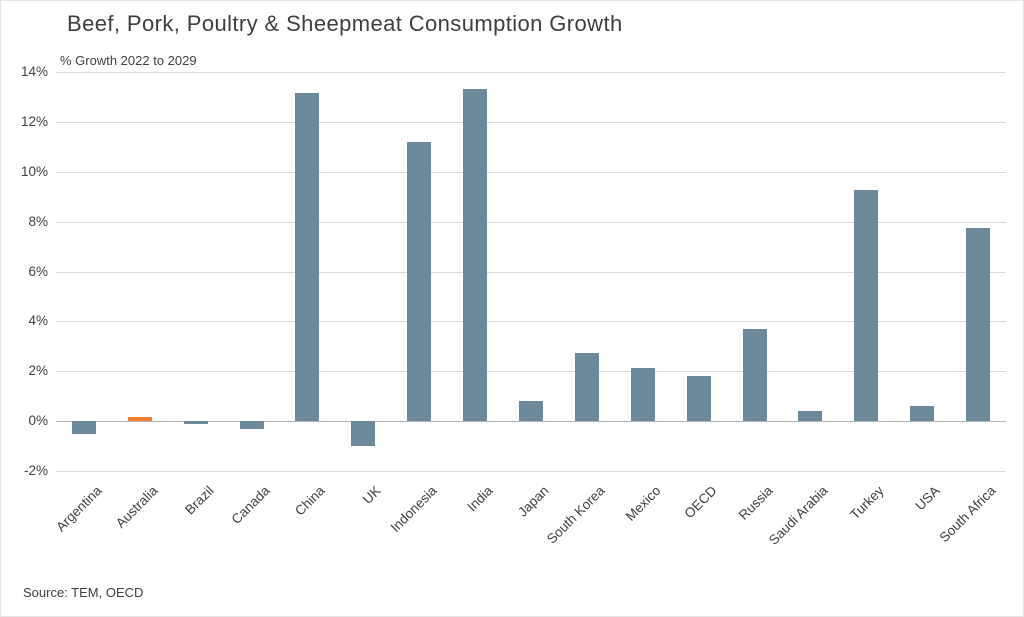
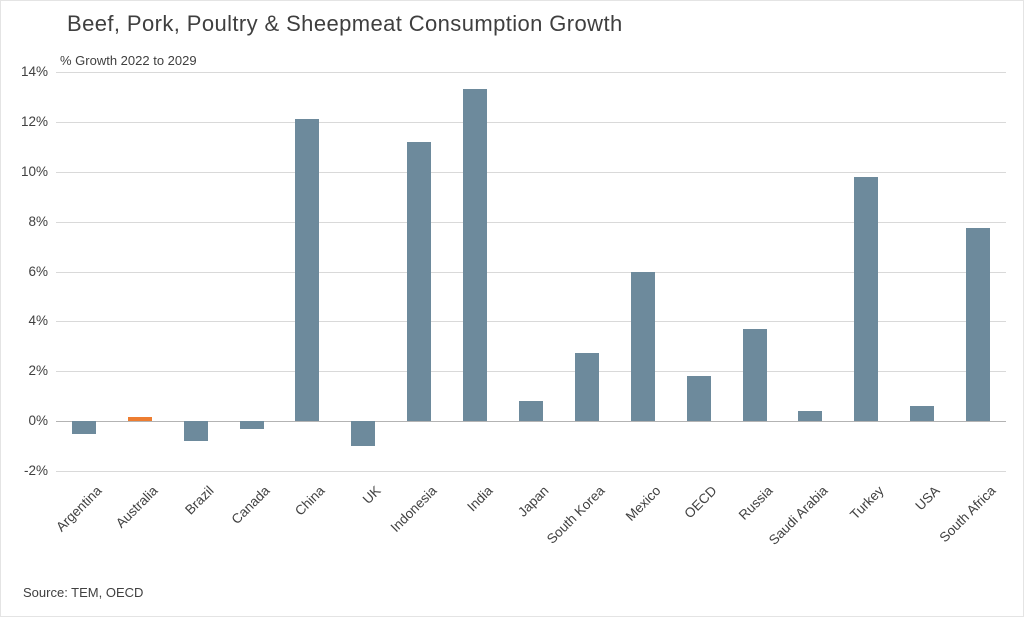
Brazil: -0.1% -> -0.8%
China: 13.2% -> 12.1%
Mexico: 2.1% -> 6.0%
Turkey: 9.2% -> 9.8%
